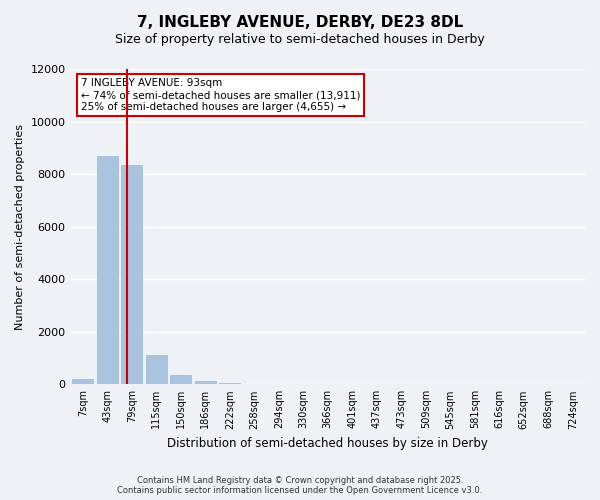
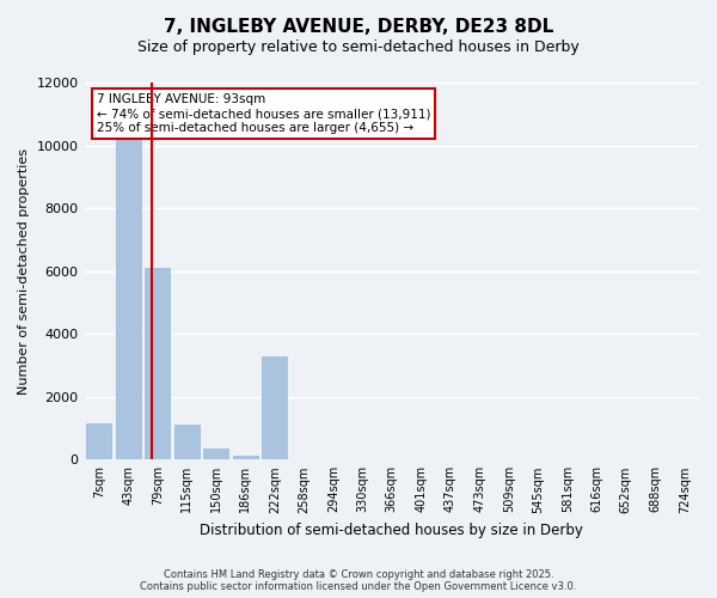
7sqm: 200 -> 1150
43sqm: 8700 -> 10200
79sqm: 8350 -> 6100
222sqm: 50 -> 3300
